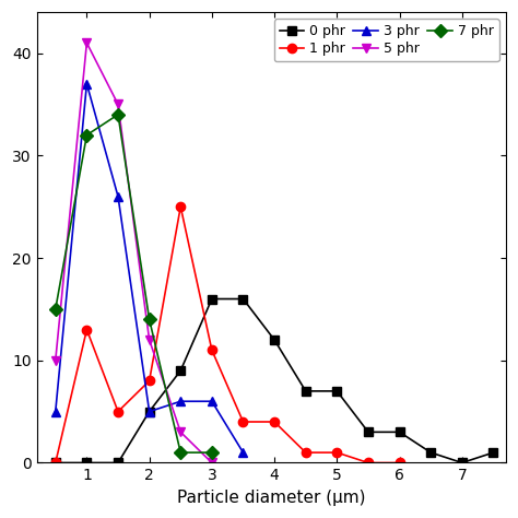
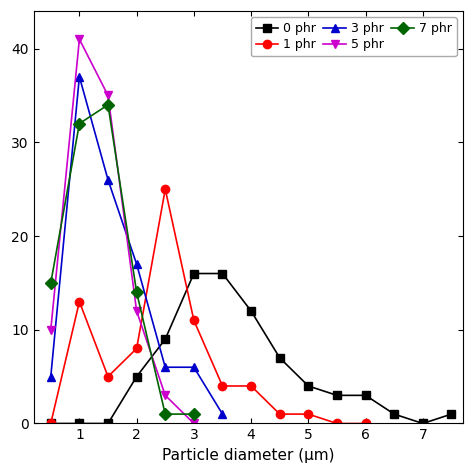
3 phr/2: 5 -> 17
0 phr/5: 7 -> 4
